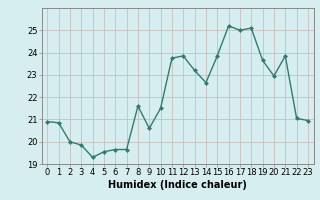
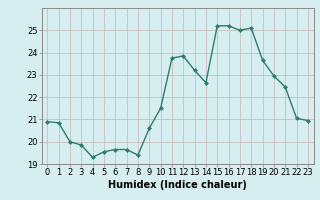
8: 21.60 -> 19.40
15: 23.85 -> 25.20
21: 23.85 -> 22.45
